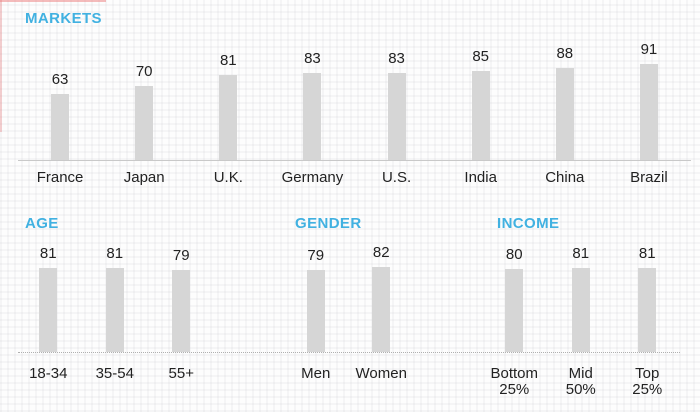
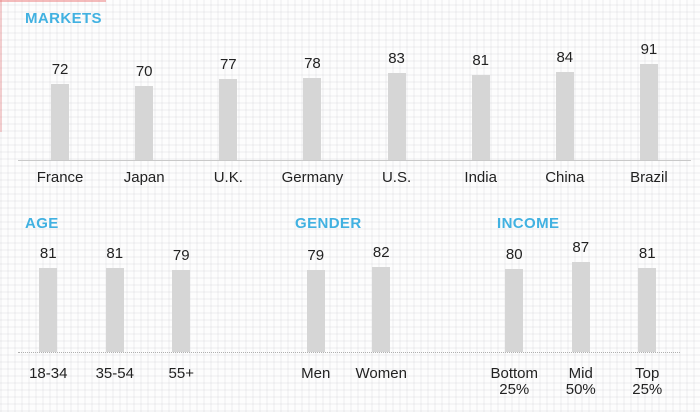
MARKETS/France: 63 -> 72
MARKETS/U.K.: 81 -> 77
MARKETS/Germany: 83 -> 78
MARKETS/India: 85 -> 81
MARKETS/China: 88 -> 84
INCOME/Mid 50%: 81 -> 87
